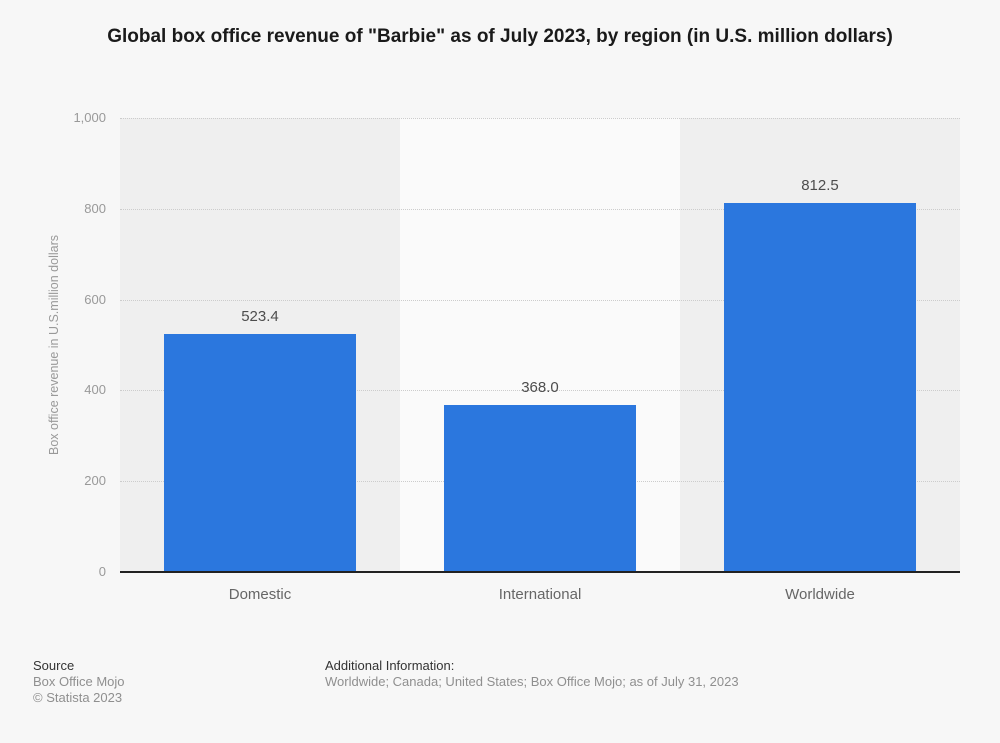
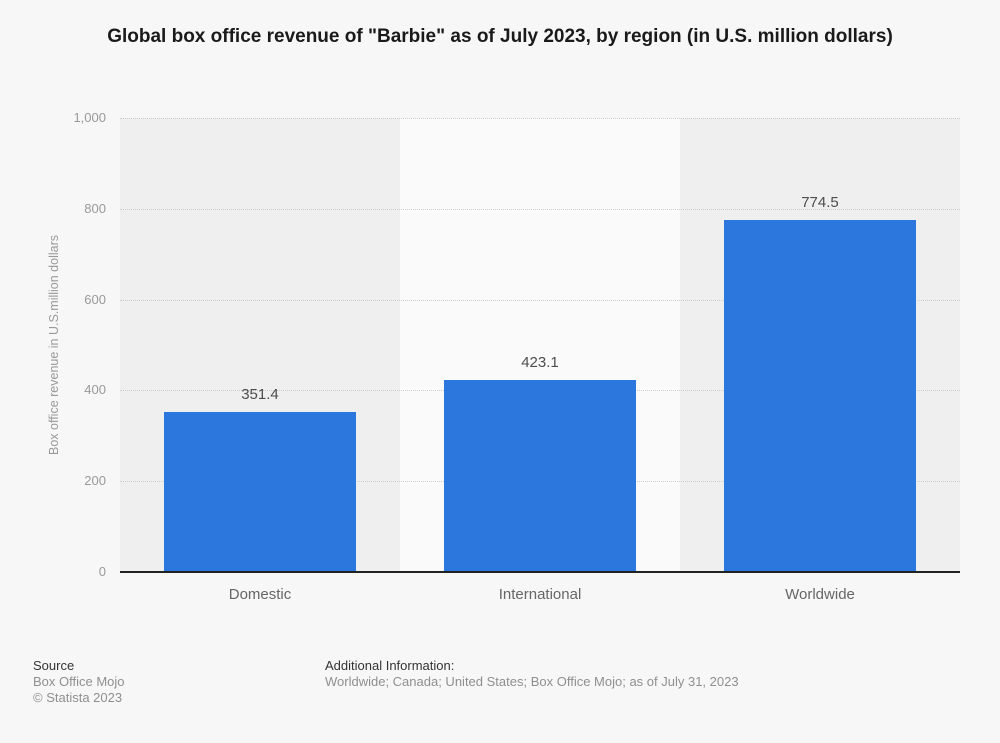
Domestic: 523.4 -> 351.4
International: 368.0 -> 423.1
Worldwide: 812.5 -> 774.5
